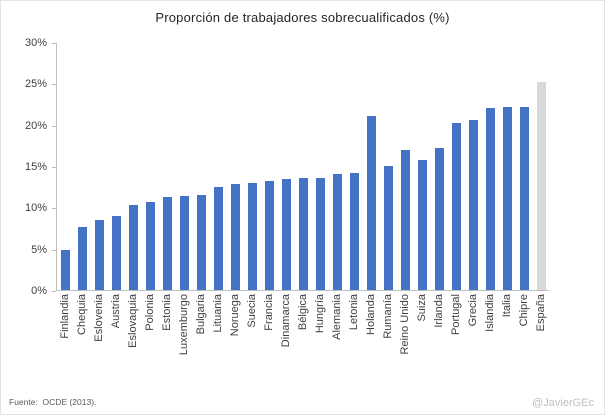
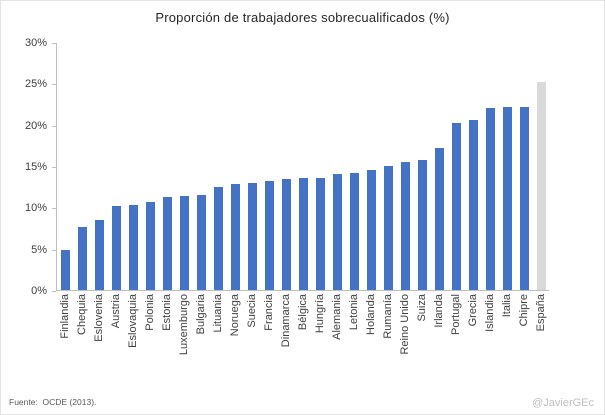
Austria: 9% -> 10%
Holanda: 21% -> 14%
Reino Unido: 17% -> 16%
